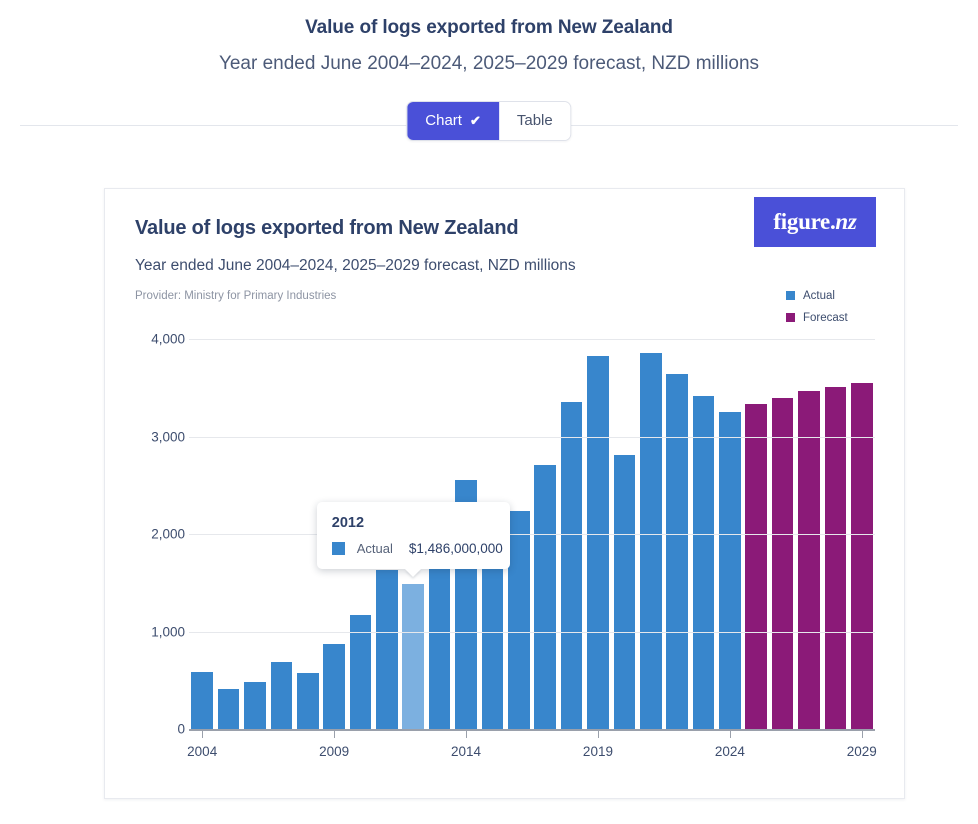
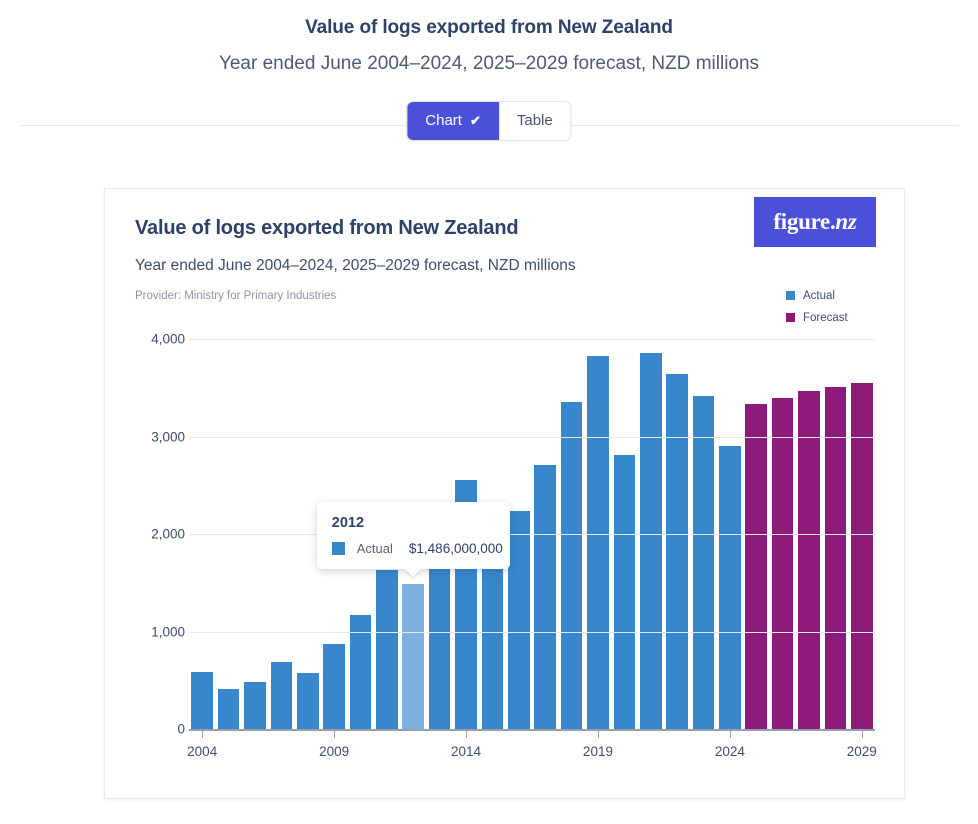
Actual/2024: 3200 -> 2900
